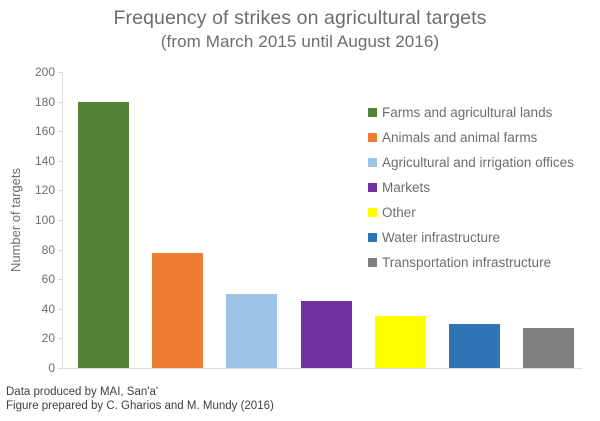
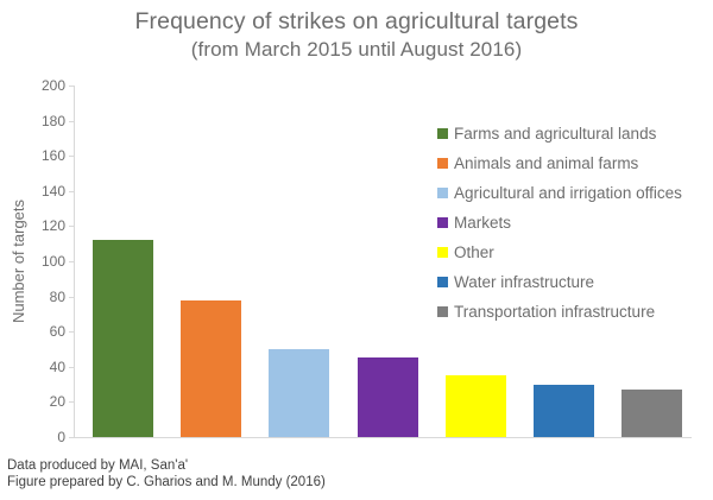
Farms and agricultural lands: 180 -> 112
